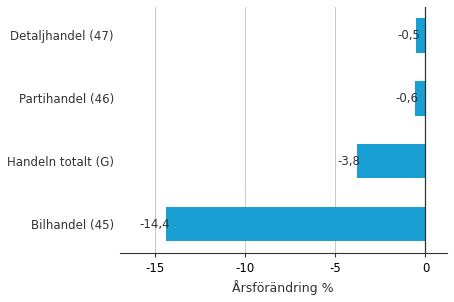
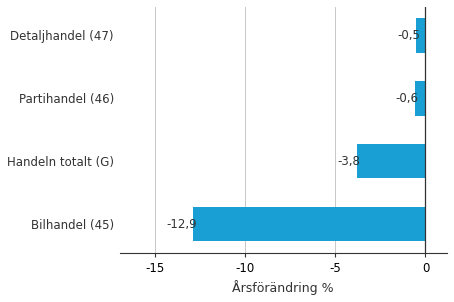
Bilhandel (45): -14,4 -> -12,9
